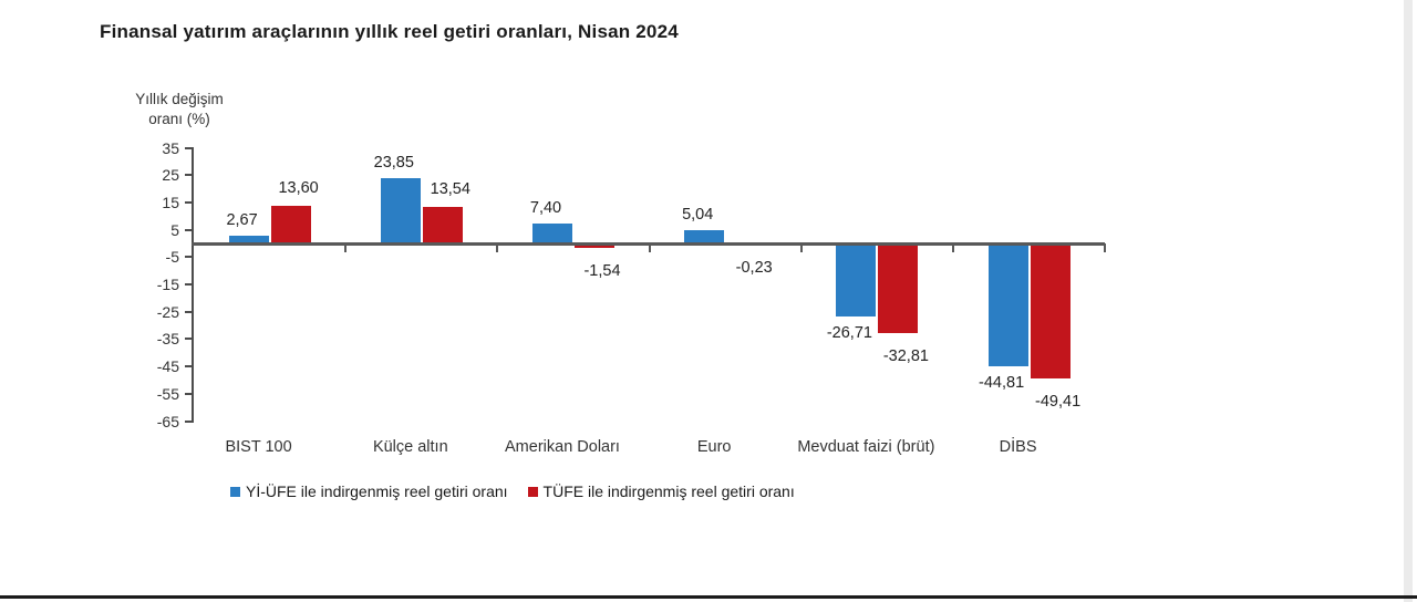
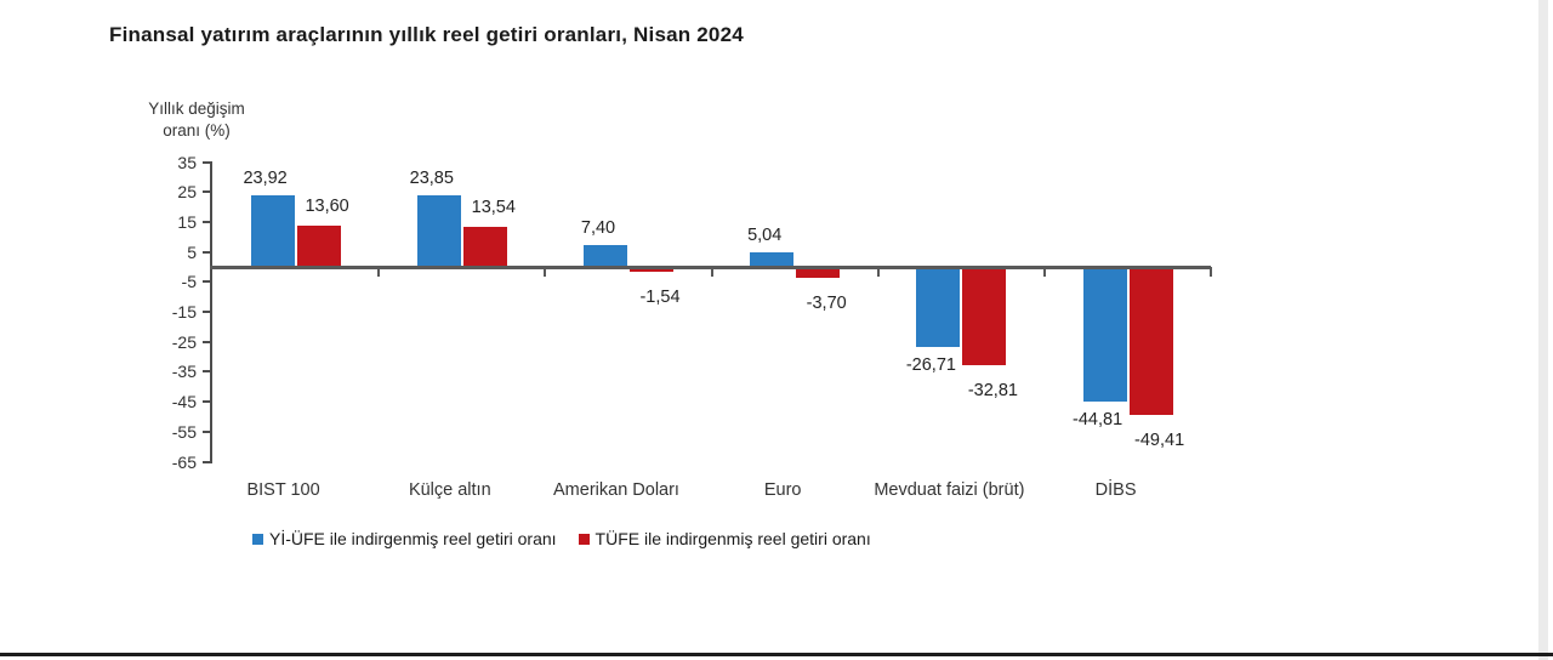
Yİ-ÜFE ile indirgenmiş reel getiri oranı/BIST 100: 2,67 -> 23,92
TÜFE ile indirgenmiş reel getiri oranı/Euro: -0,23 -> -3,70
